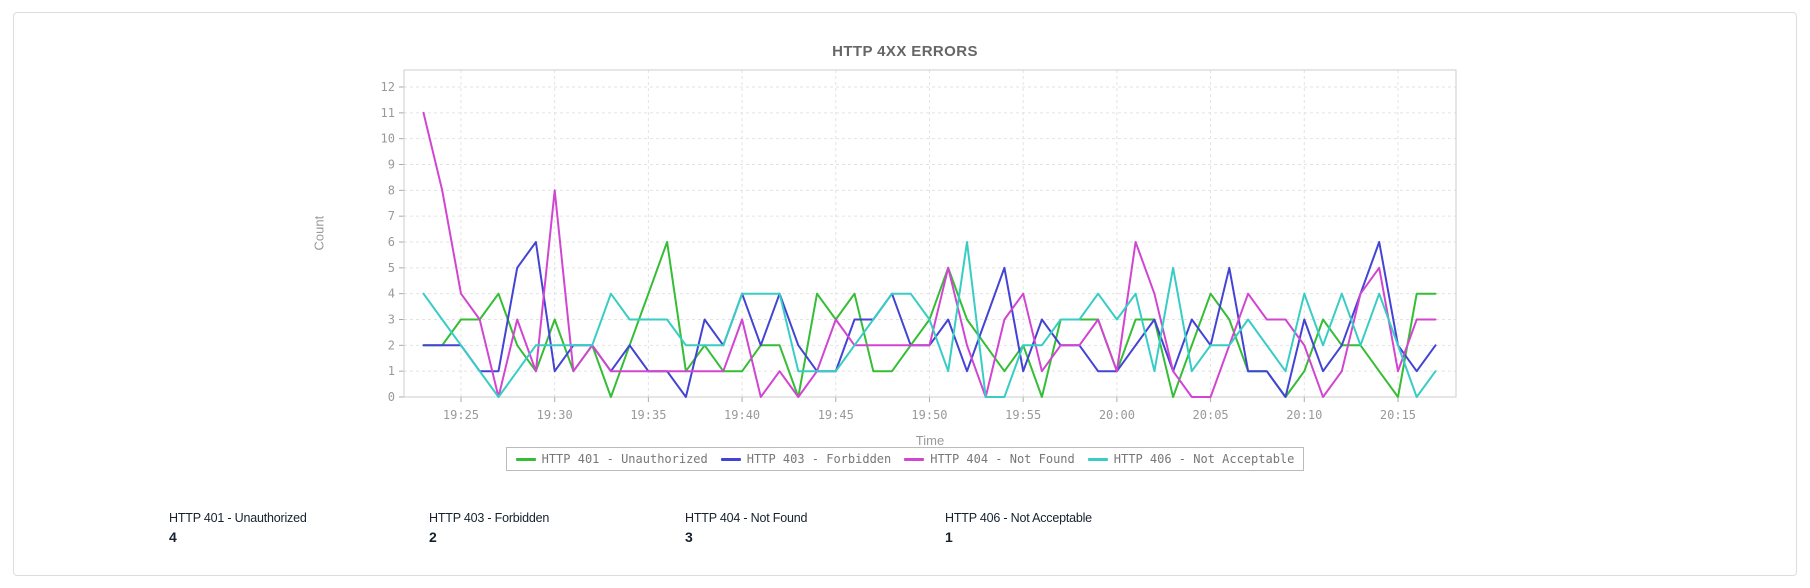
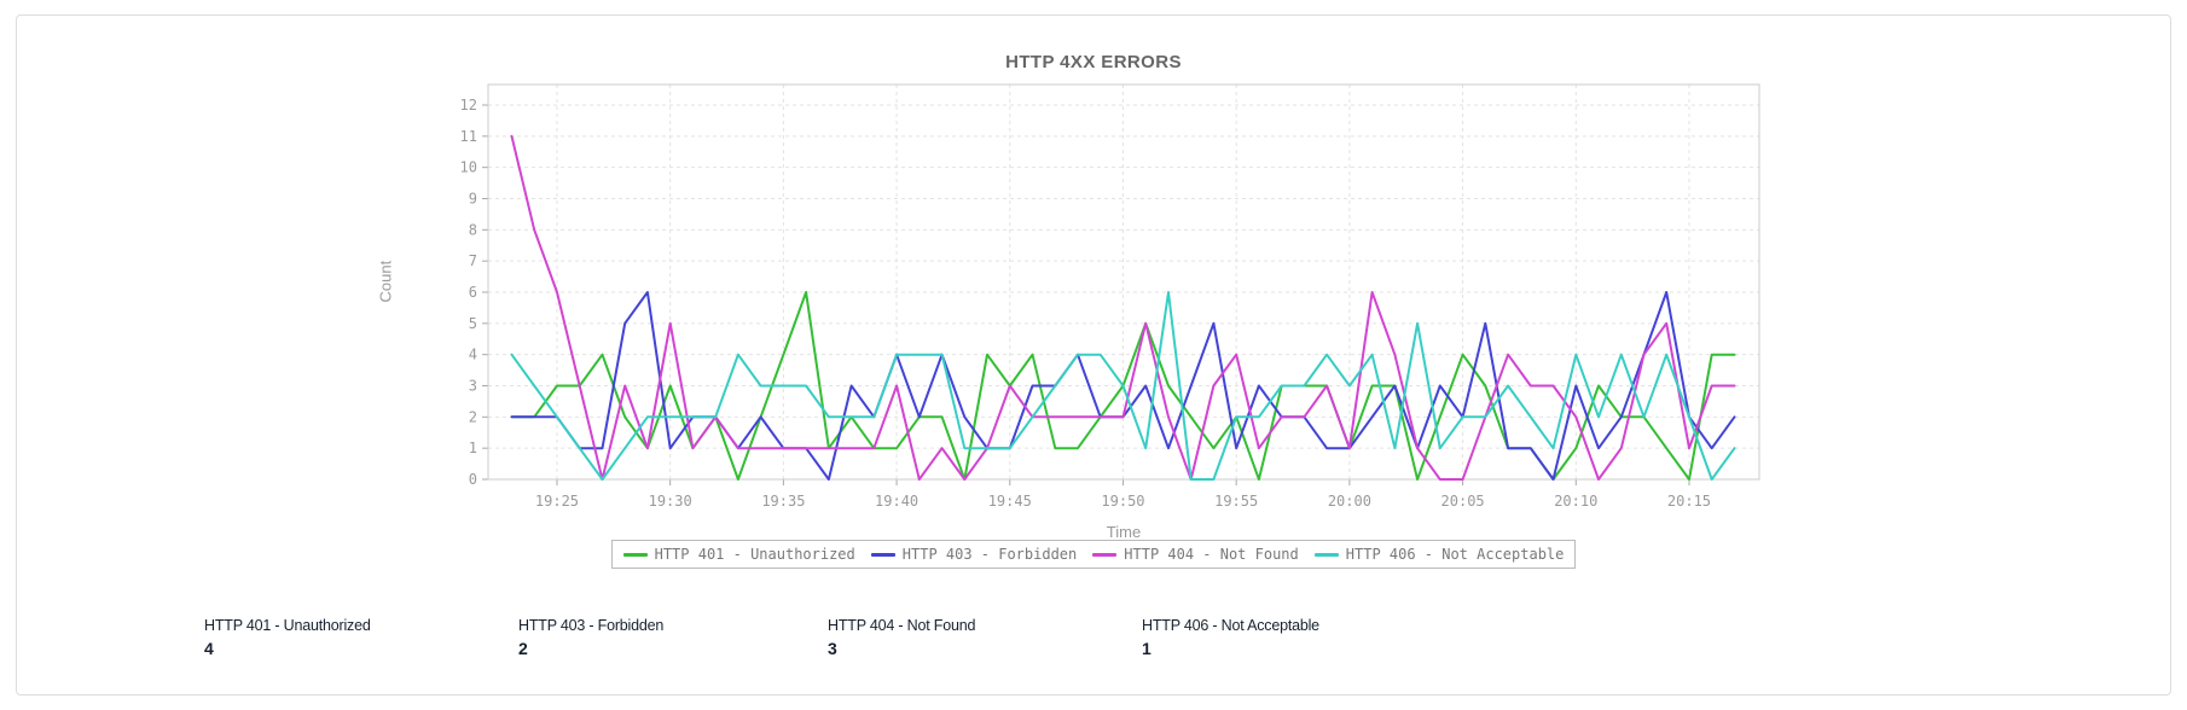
HTTP 404 - Not Found/19:25: 4 -> 6
HTTP 404 - Not Found/19:30: 8 -> 5
